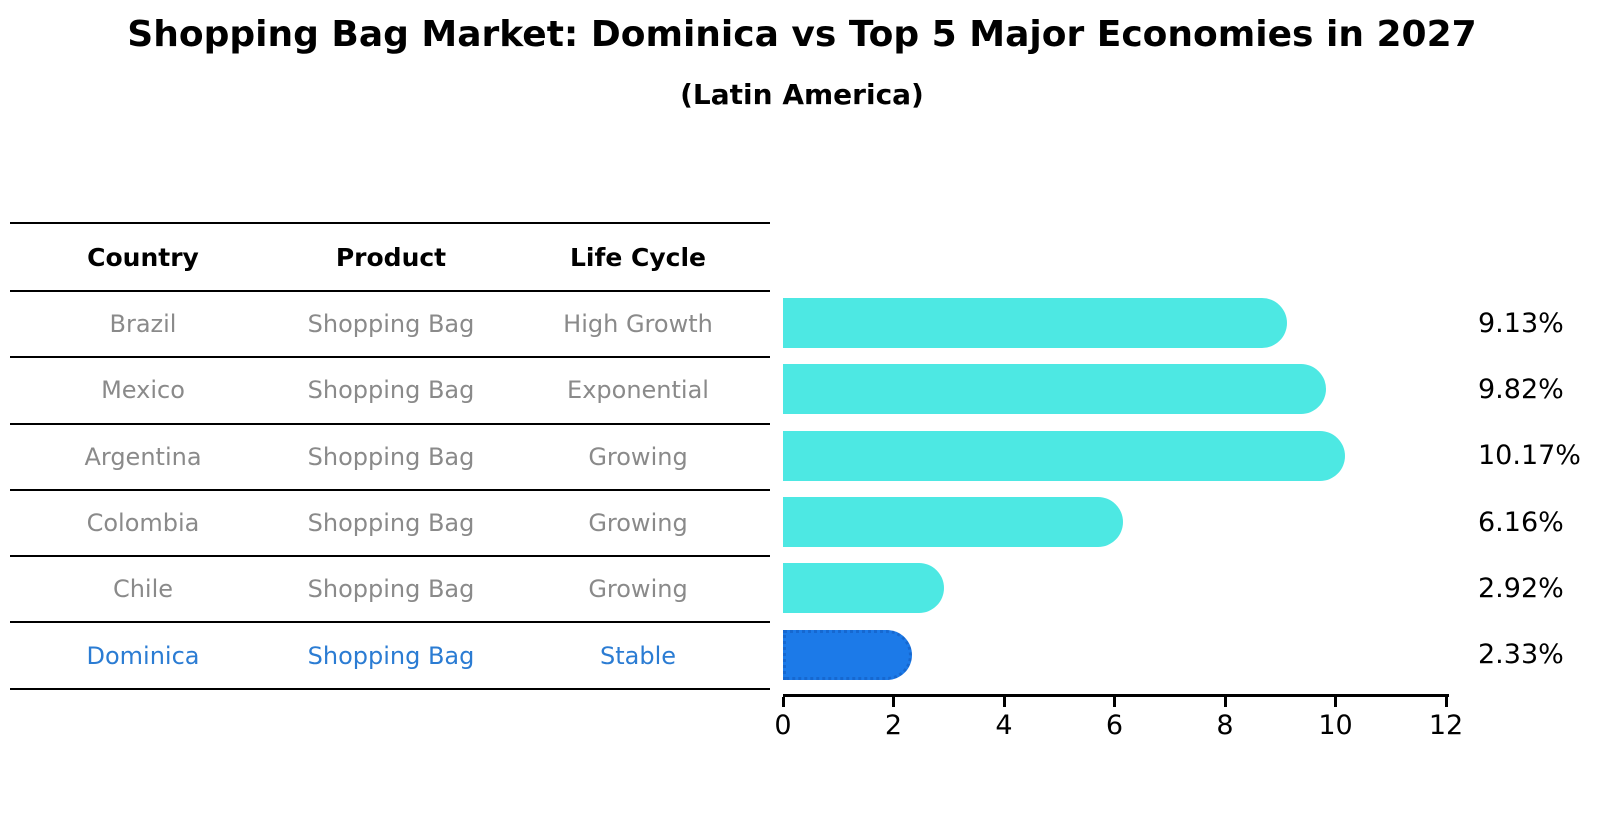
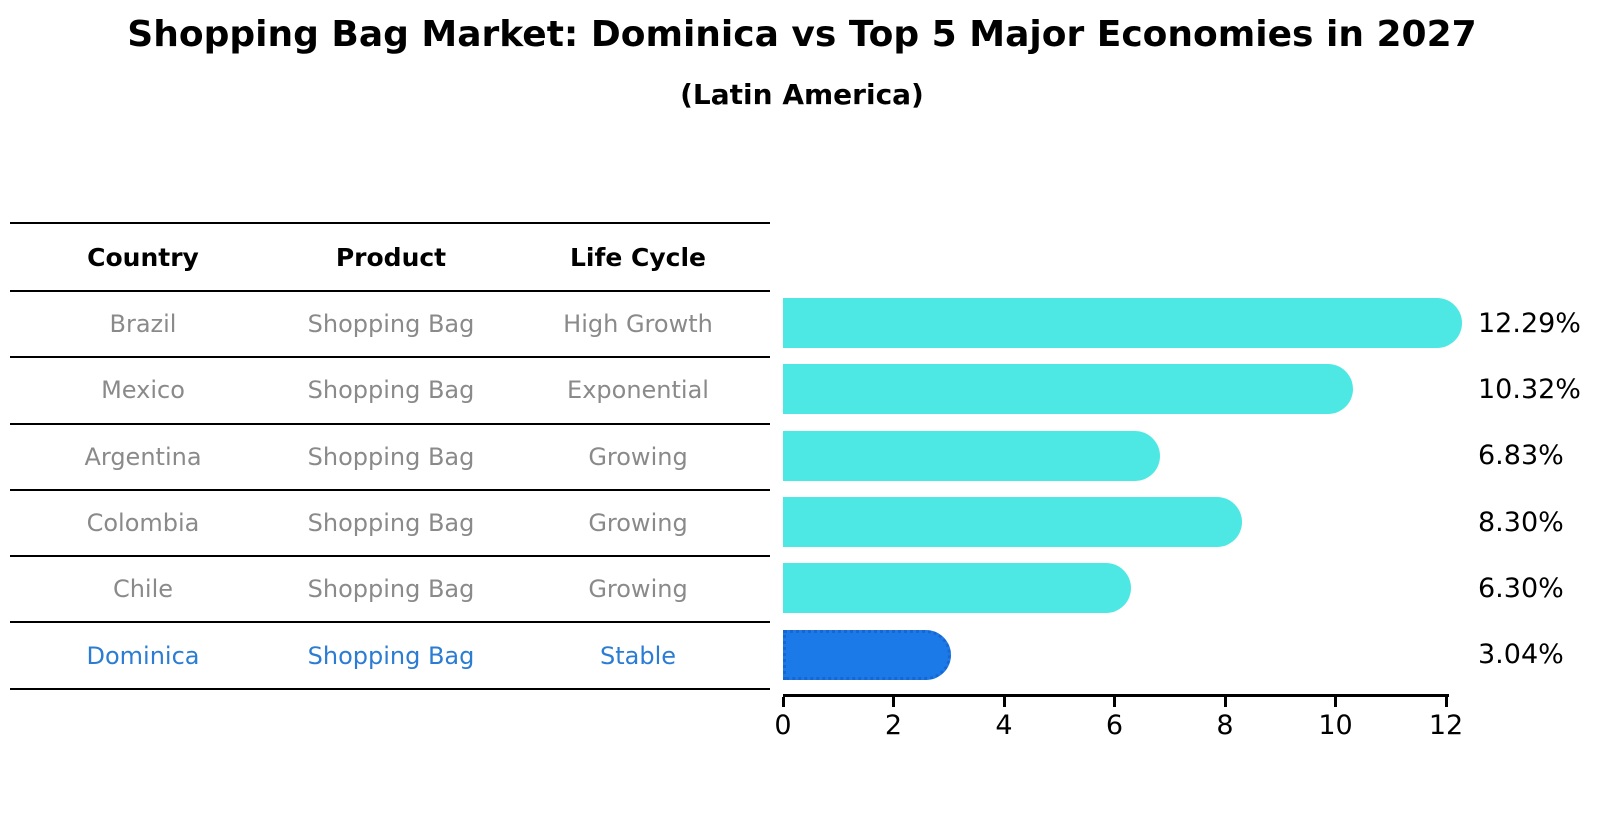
Brazil: 9.13% -> 12.29%
Mexico: 9.82% -> 10.32%
Argentina: 10.17% -> 6.83%
Colombia: 6.16% -> 8.30%
Chile: 2.92% -> 6.30%
Dominica: 2.33% -> 3.04%
